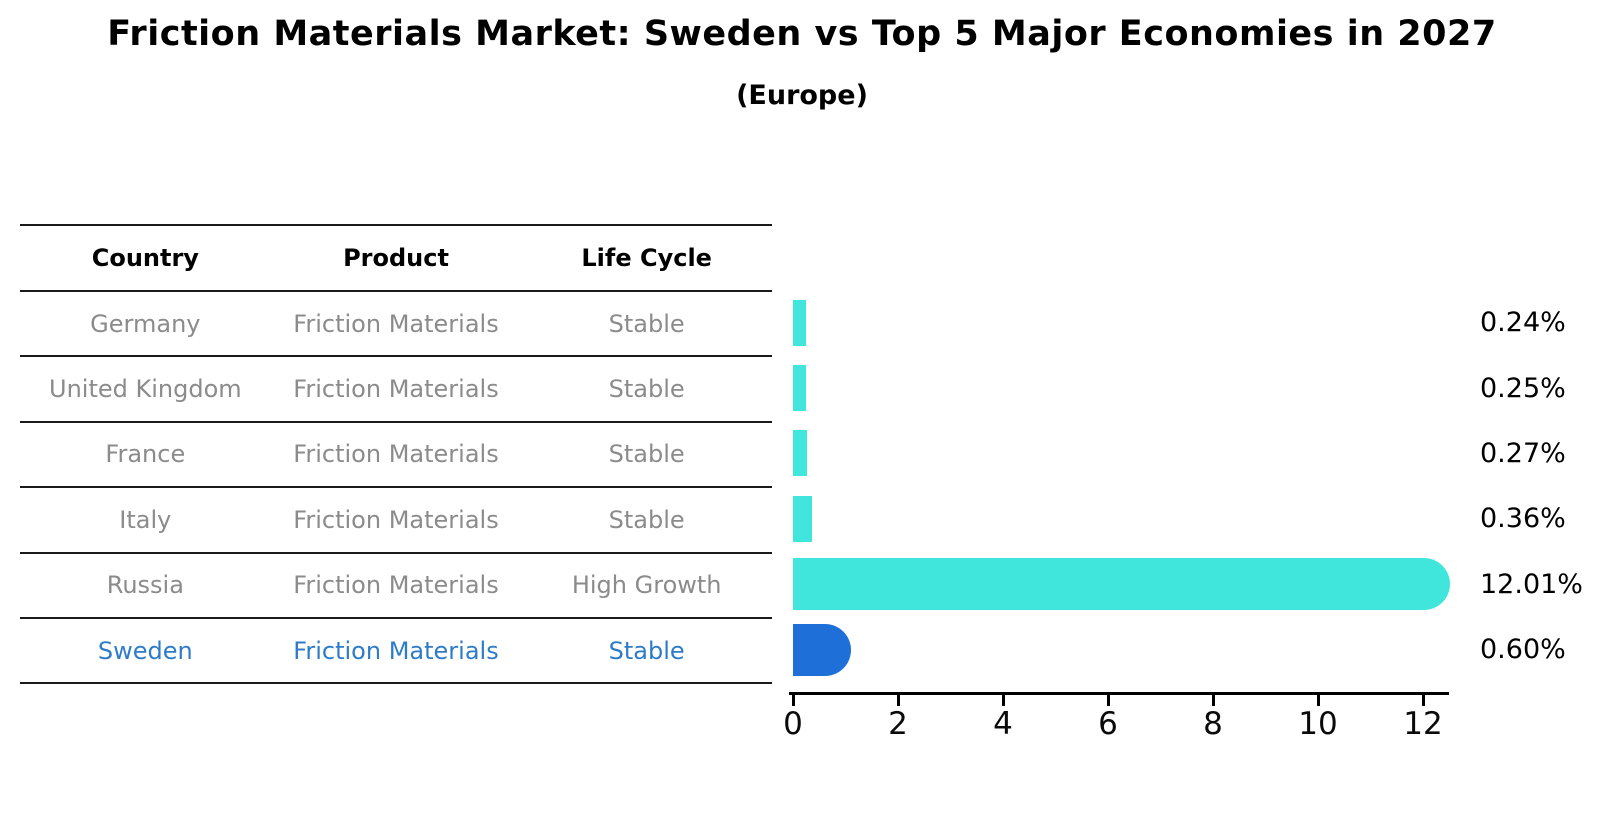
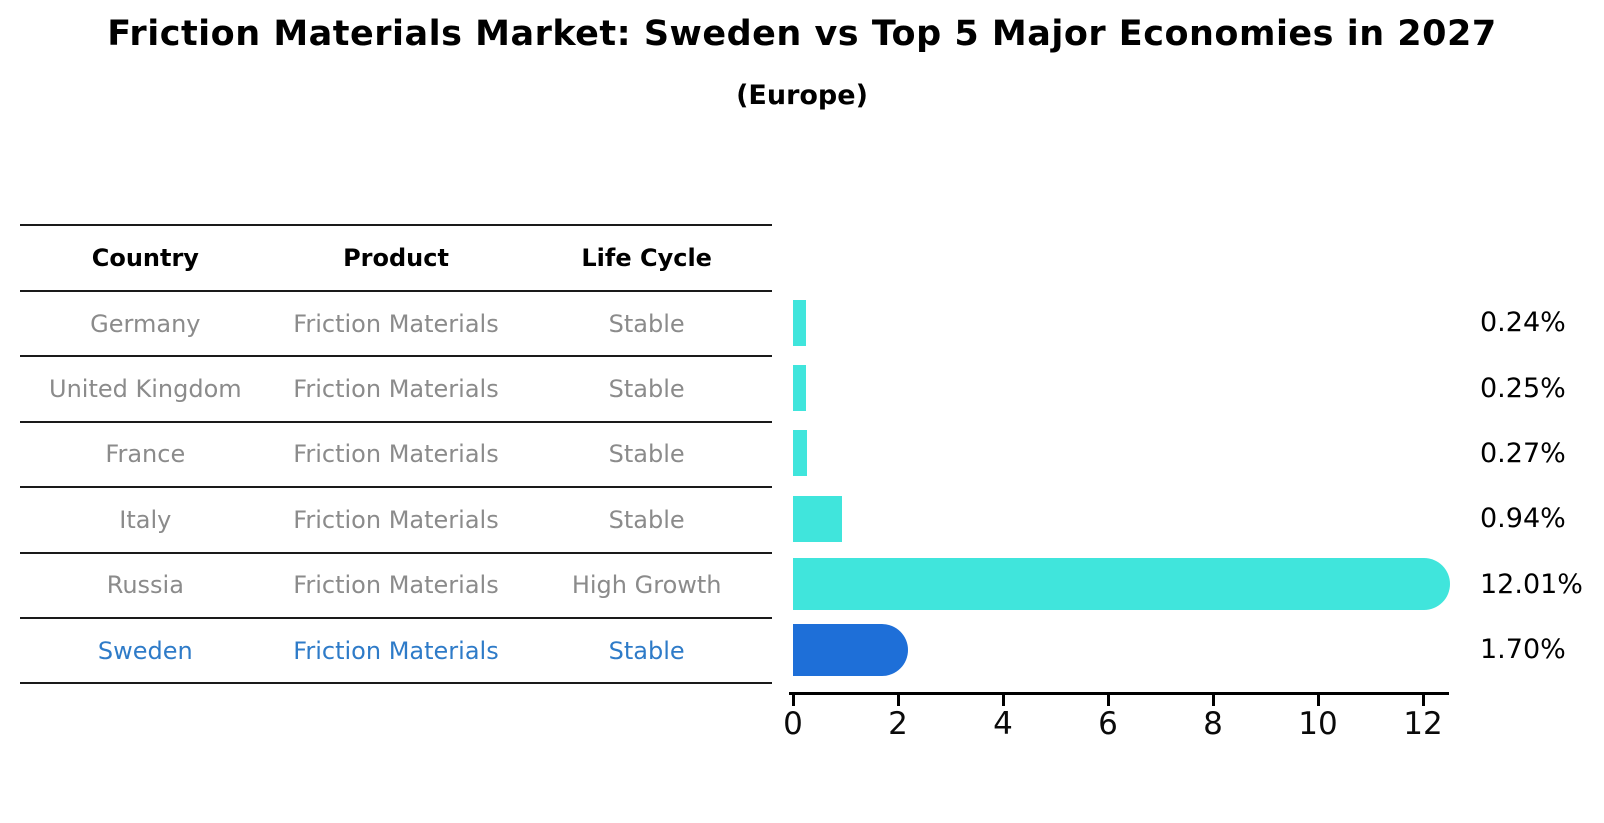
Italy: 0.36% -> 0.94%
Sweden: 0.60% -> 1.70%
